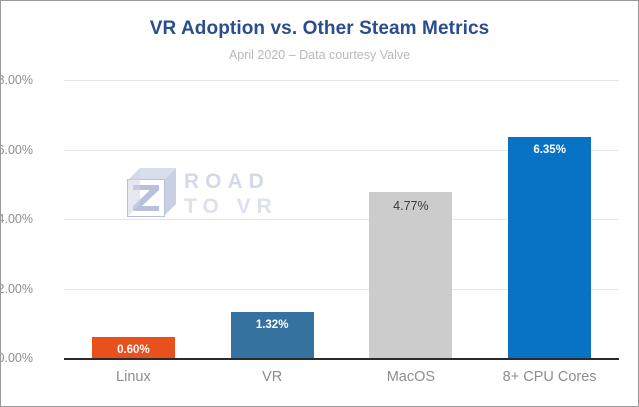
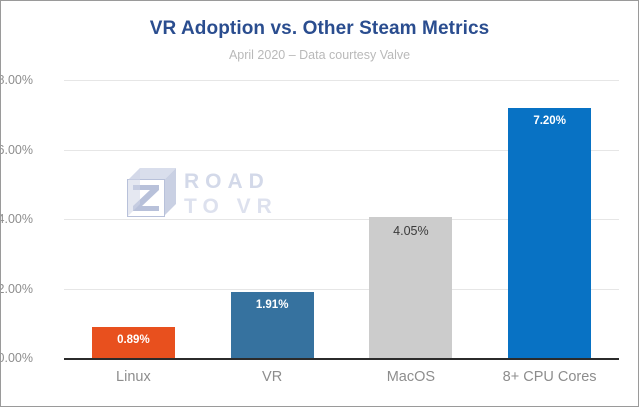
Linux: 0.60% -> 0.89%
VR: 1.32% -> 1.91%
MacOS: 4.77% -> 4.05%
8+ CPU Cores: 6.35% -> 7.20%
